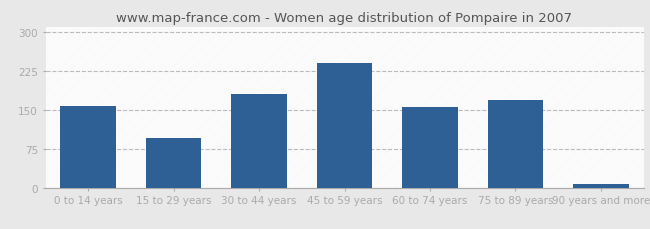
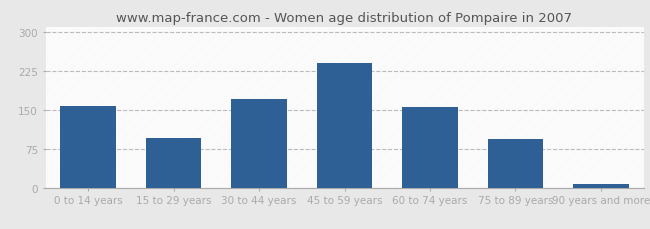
30 to 44 years: 180 -> 170
75 to 89 years: 168 -> 93
